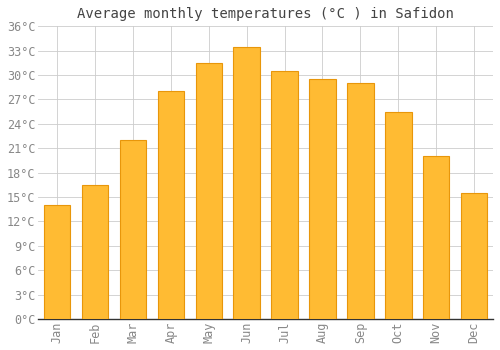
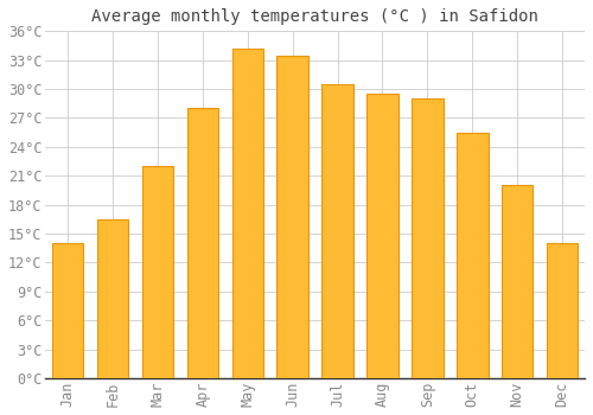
May: 31.5°C -> 34.2°C
Dec: 15.5°C -> 14.0°C
